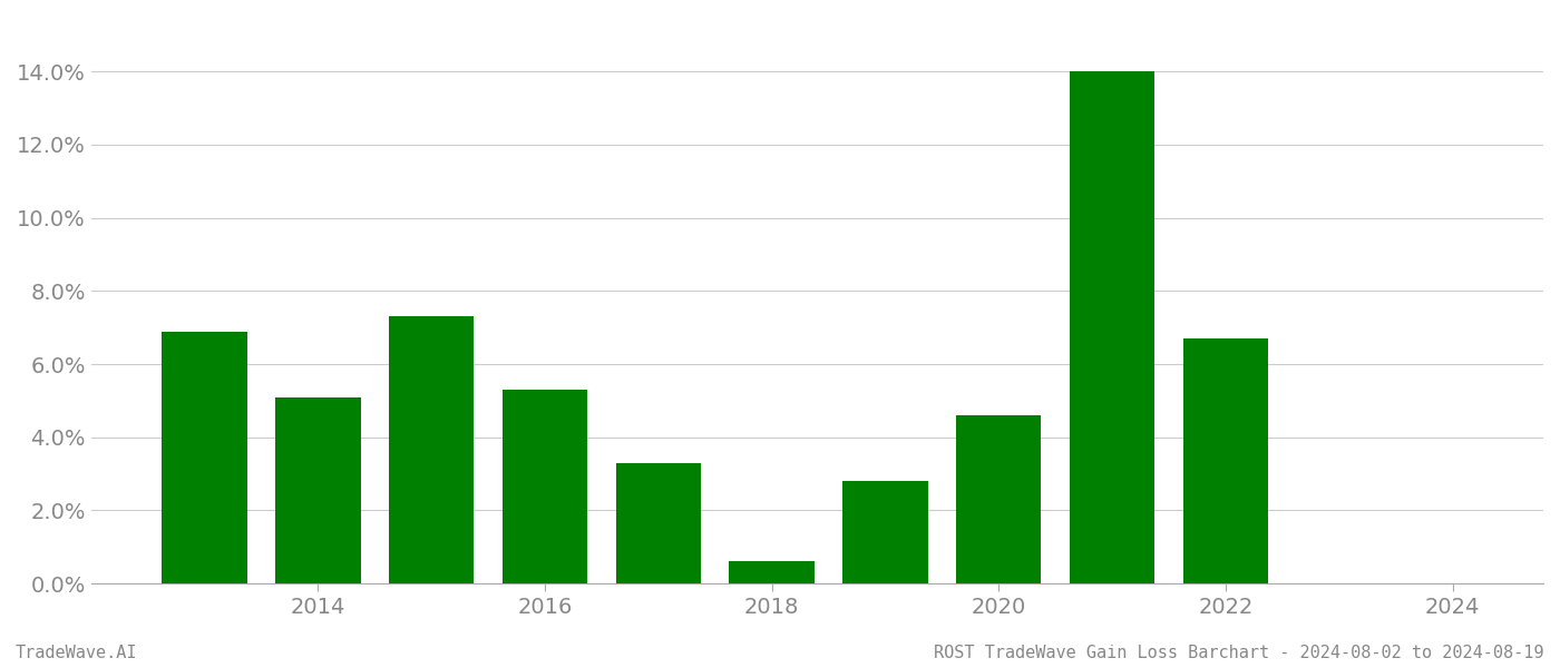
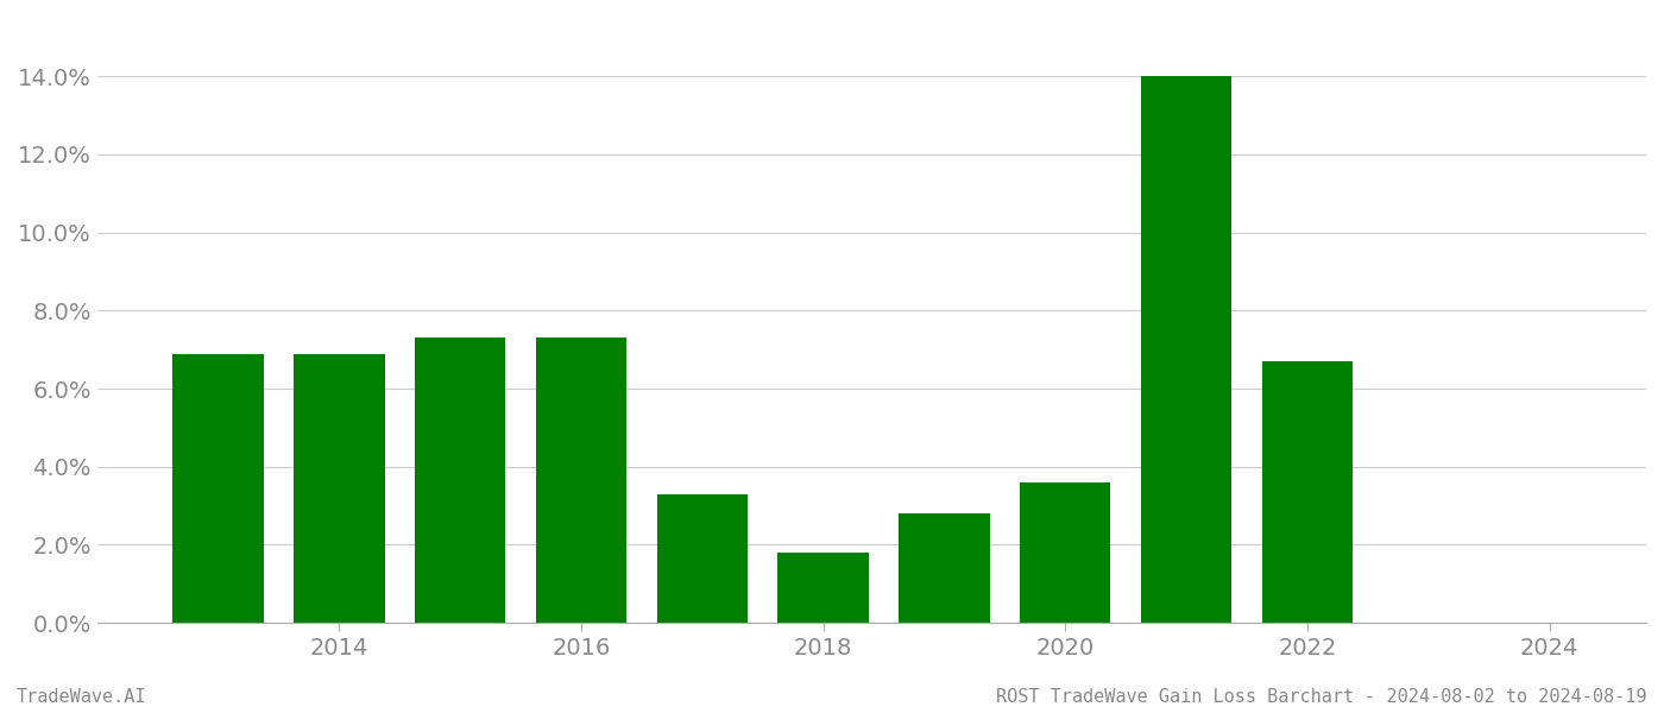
2014: 5.1% -> 6.9%
2016: 5.3% -> 7.3%
2018: 0.6% -> 1.8%
2020: 4.6% -> 3.6%
